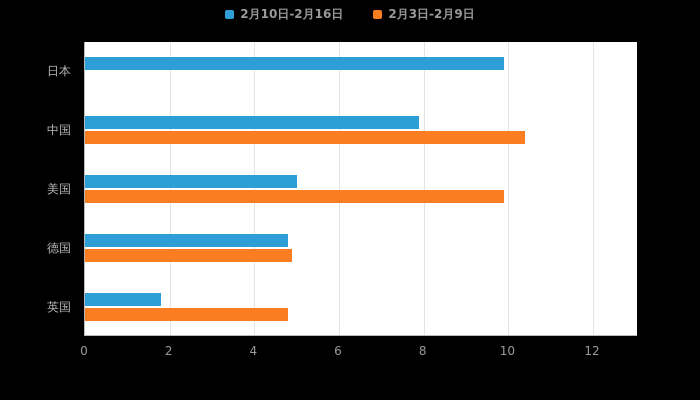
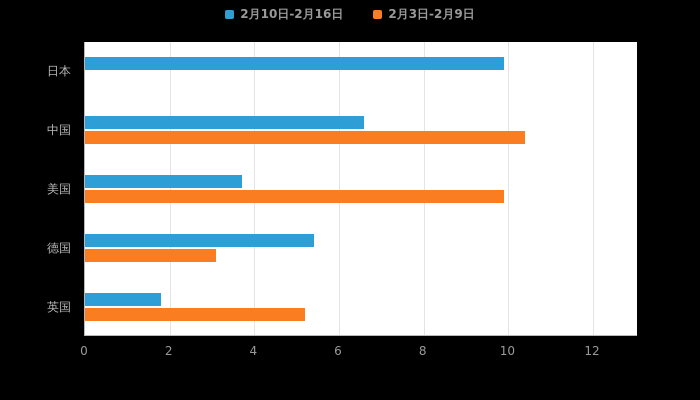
2月10日-2月16日/中国: 7.9 -> 6.6
2月10日-2月16日/美国: 5.0 -> 3.7
2月10日-2月16日/德国: 4.8 -> 5.4
2月3日-2月9日/德国: 4.9 -> 3.1
2月3日-2月9日/英国: 4.8 -> 5.2
